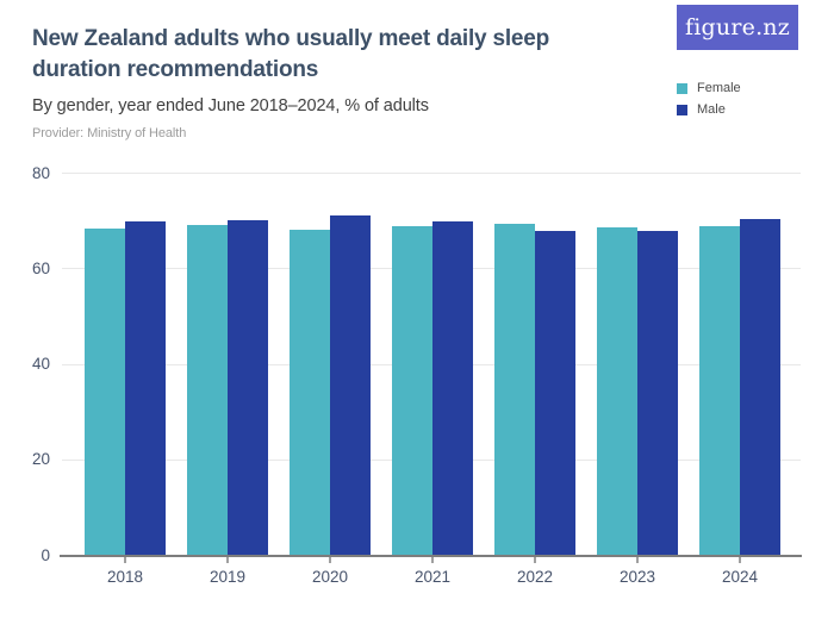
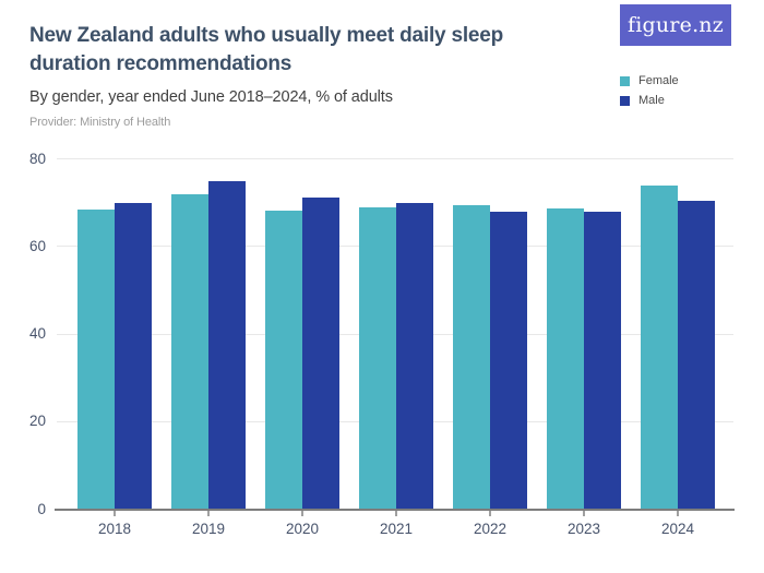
Female/2019: 69 -> 72
Male/2019: 70 -> 75
Female/2024: 69 -> 74
